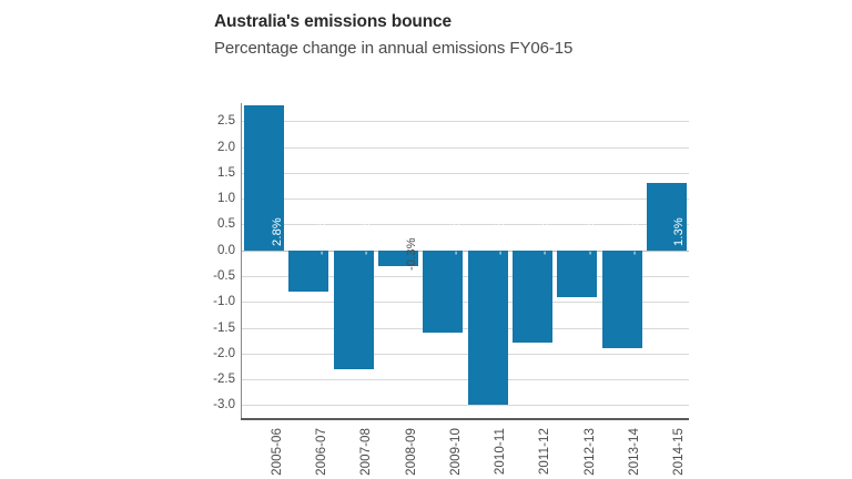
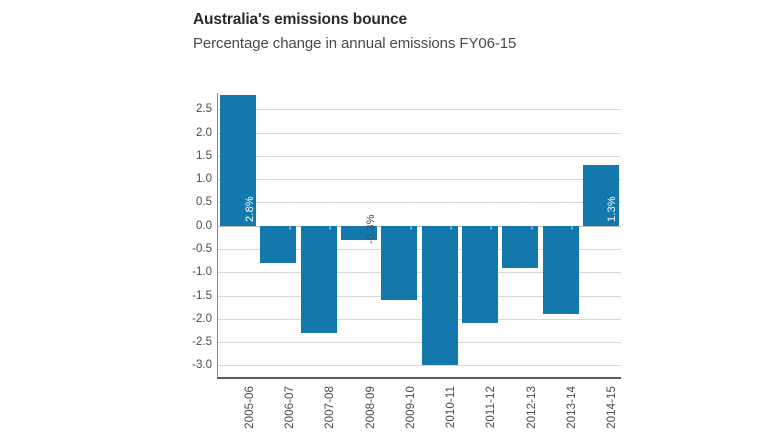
2011-12: -1.8% -> -2.1%
